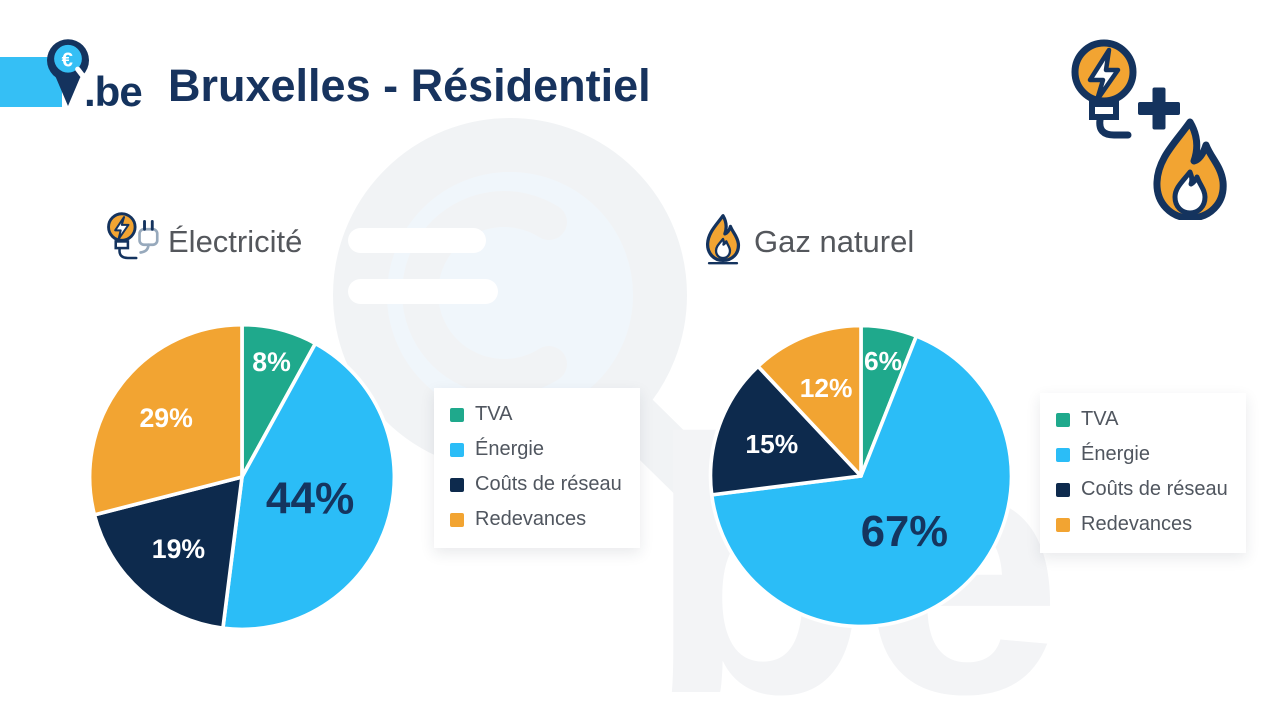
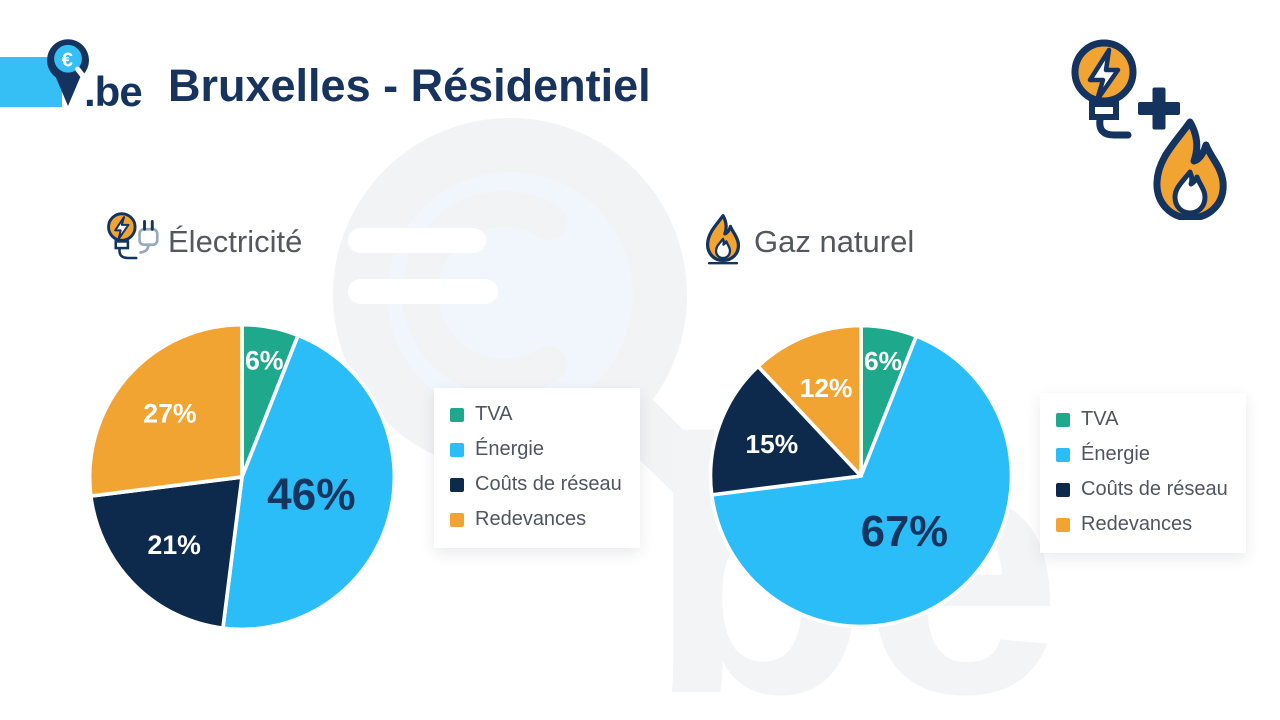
Électricité/TVA: 8% -> 6%
Électricité/Énergie: 44% -> 46%
Électricité/Coûts de réseau: 19% -> 21%
Électricité/Redevances: 29% -> 27%
